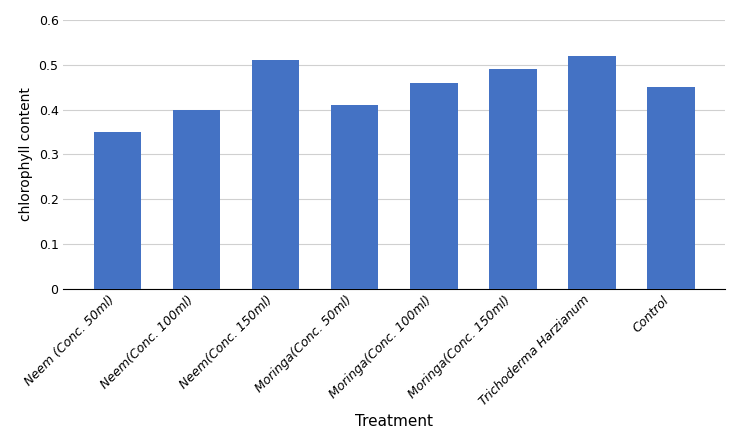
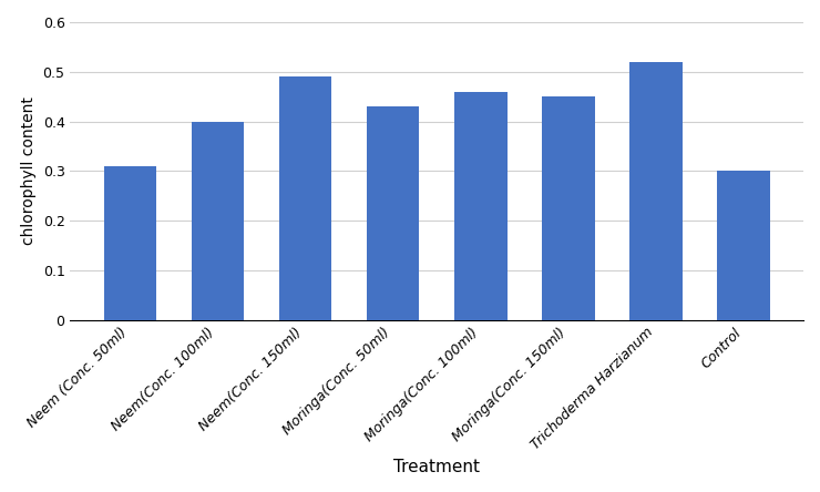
Neem (Conc. 50ml): 0.35 -> 0.31
Neem(Conc. 150ml): 0.51 -> 0.49
Moringa(Conc. 50ml): 0.41 -> 0.43
Moringa(Conc. 150ml): 0.49 -> 0.45
Control: 0.45 -> 0.30
